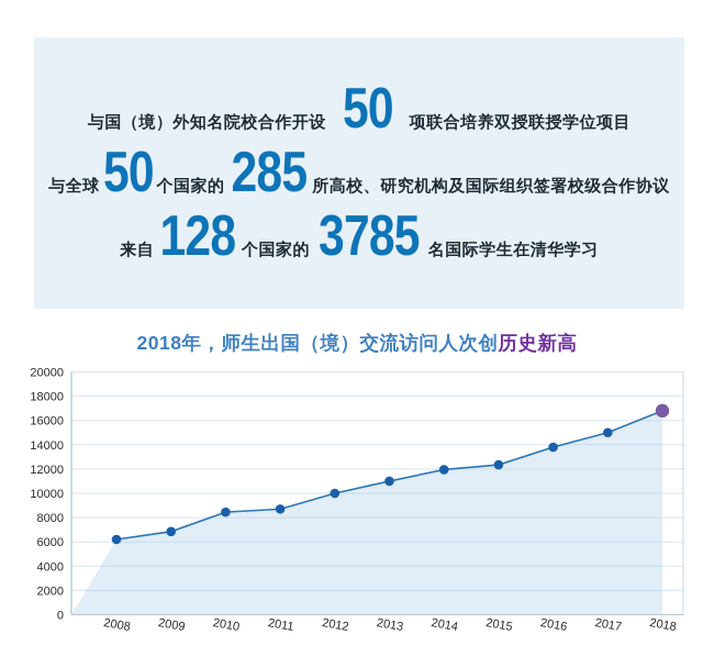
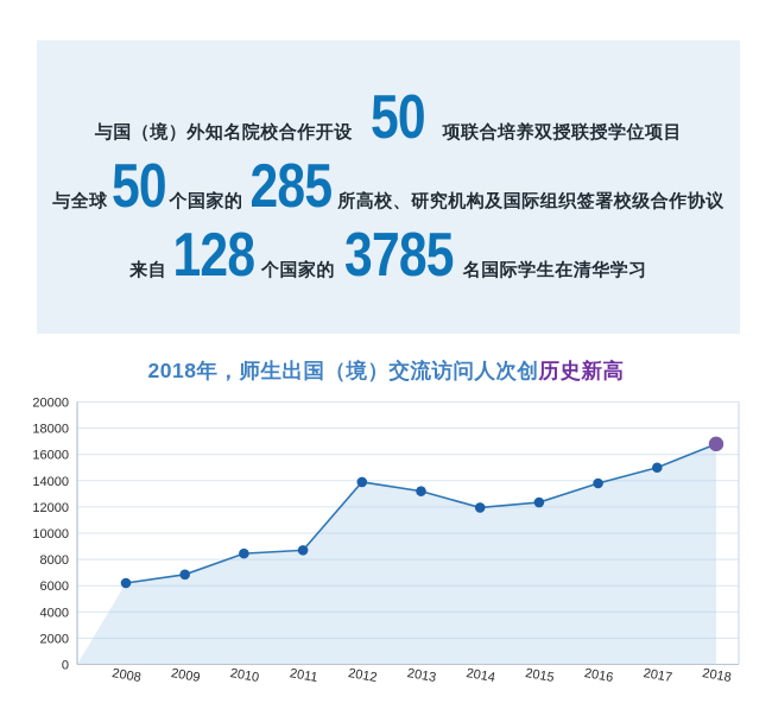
2012: 10000 -> 13900
2013: 11000 -> 13200
